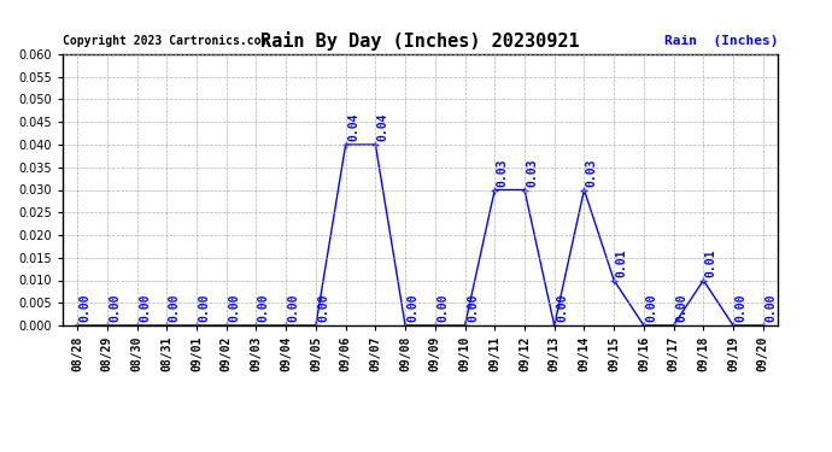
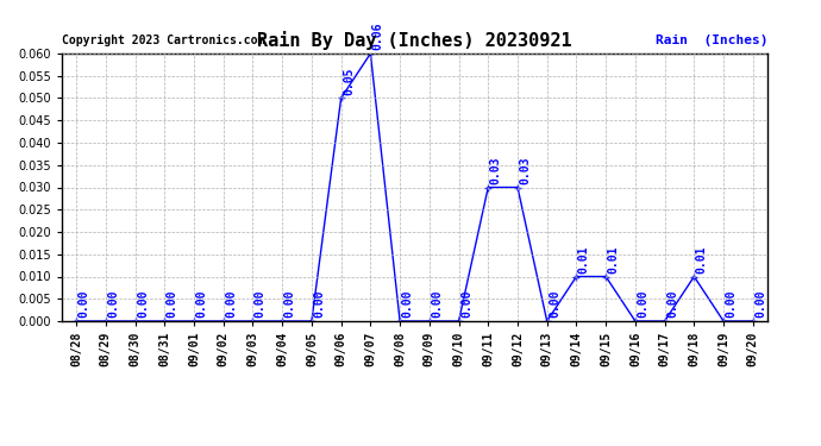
09/06: 0.04 -> 0.05
09/07: 0.04 -> 0.06
09/14: 0.03 -> 0.01
